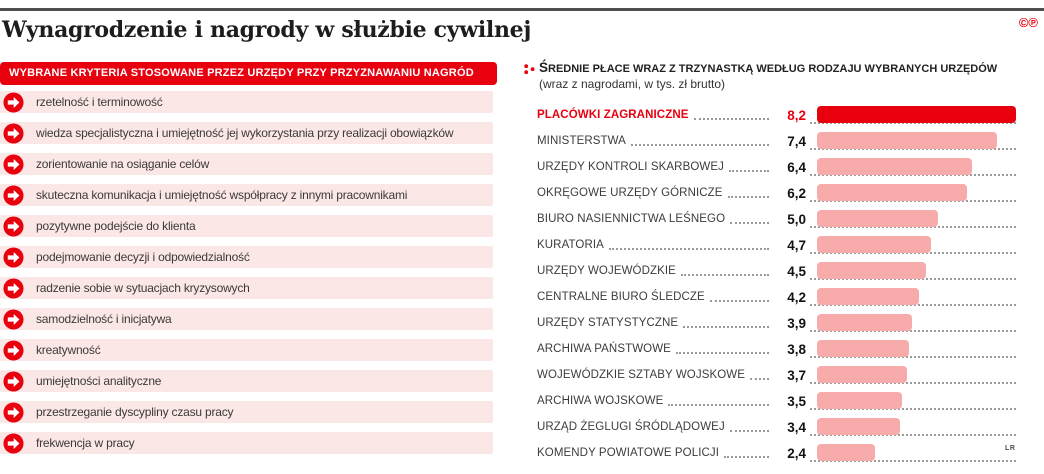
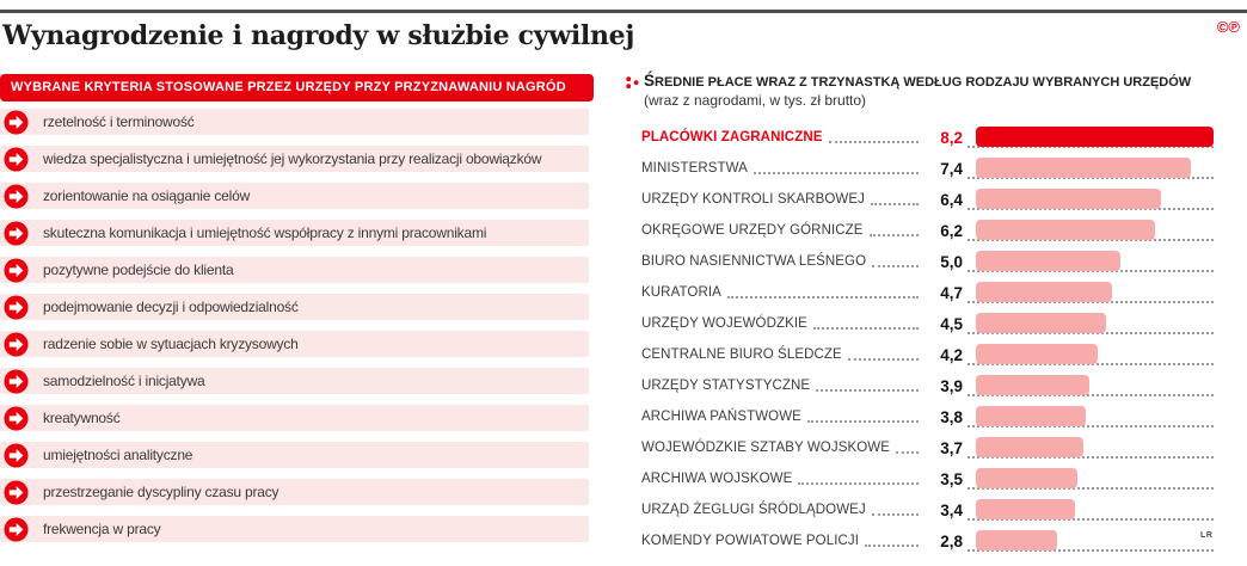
KOMENDY POWIATOWE POLICJI: 2,4 -> 2,8
